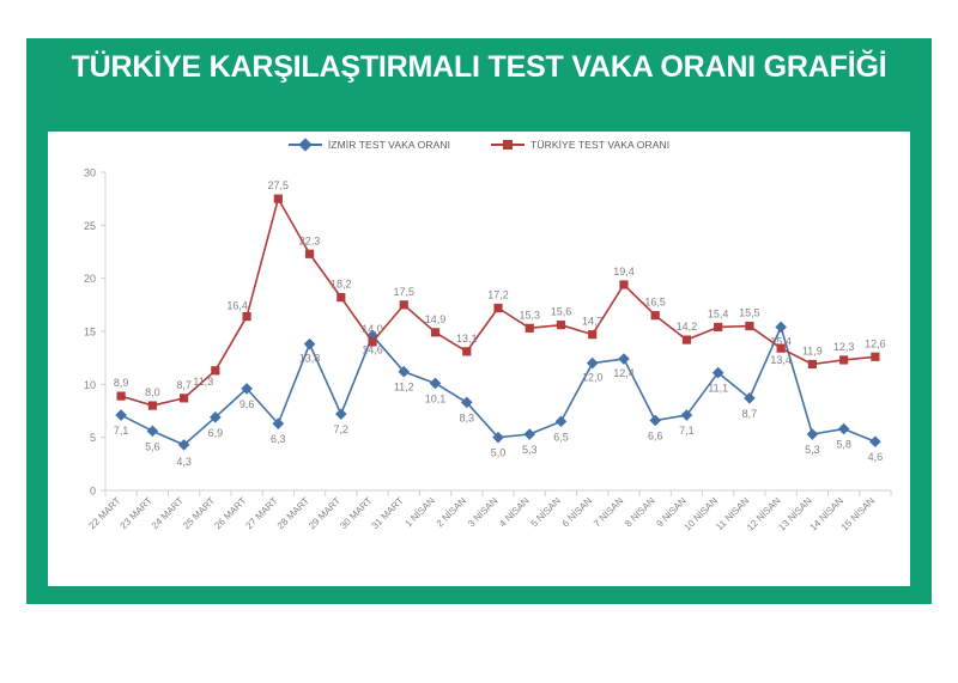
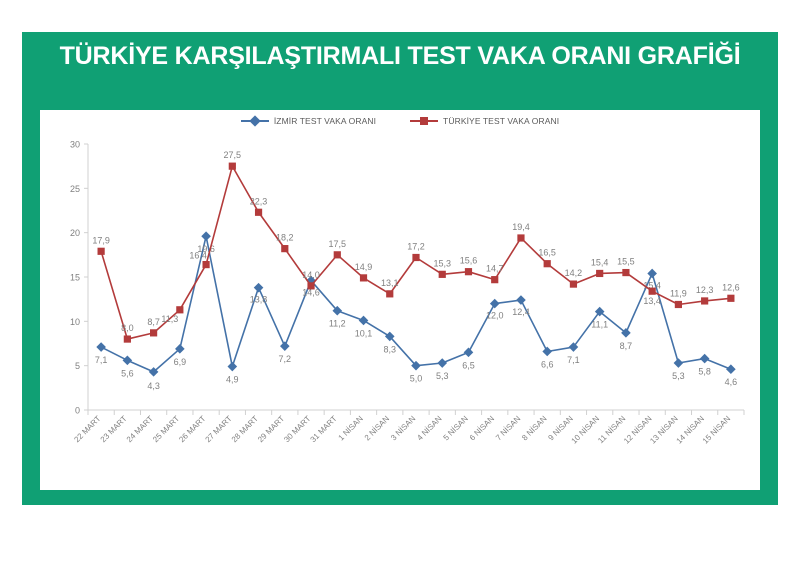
TÜRKİYE TEST VAKA ORANI/22 MART: 8,9 -> 17,9
İZMİR TEST VAKA ORANI/26 MART: 9,6 -> 19,6
İZMİR TEST VAKA ORANI/27 MART: 6,3 -> 4,9
